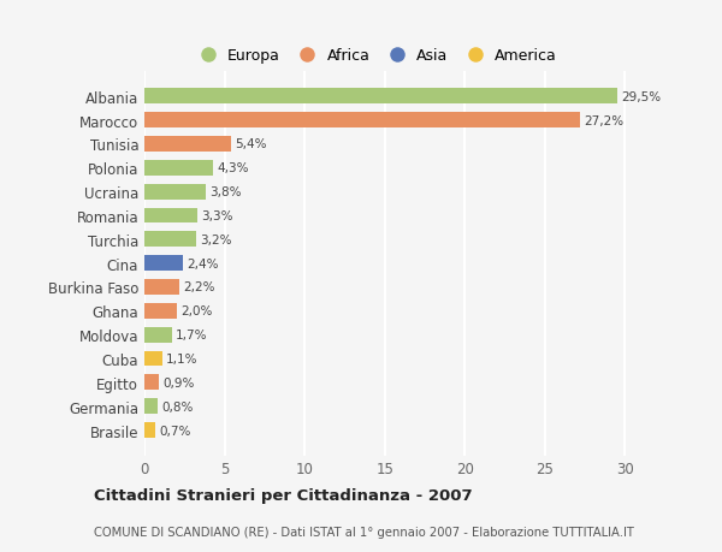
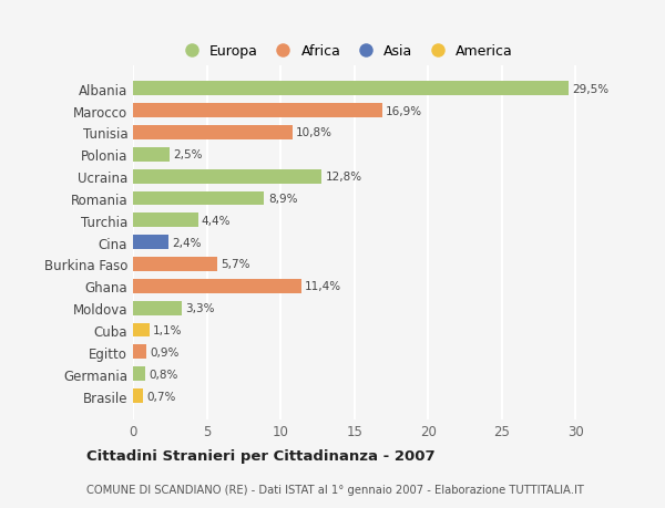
Marocco: 27,2% -> 16,9%
Tunisia: 5,4% -> 10,8%
Polonia: 4,3% -> 2,5%
Ucraina: 3,8% -> 12,8%
Romania: 3,3% -> 8,9%
Turchia: 3,2% -> 4,4%
Burkina Faso: 2,2% -> 5,7%
Ghana: 2,0% -> 11,4%
Moldova: 1,7% -> 3,3%
